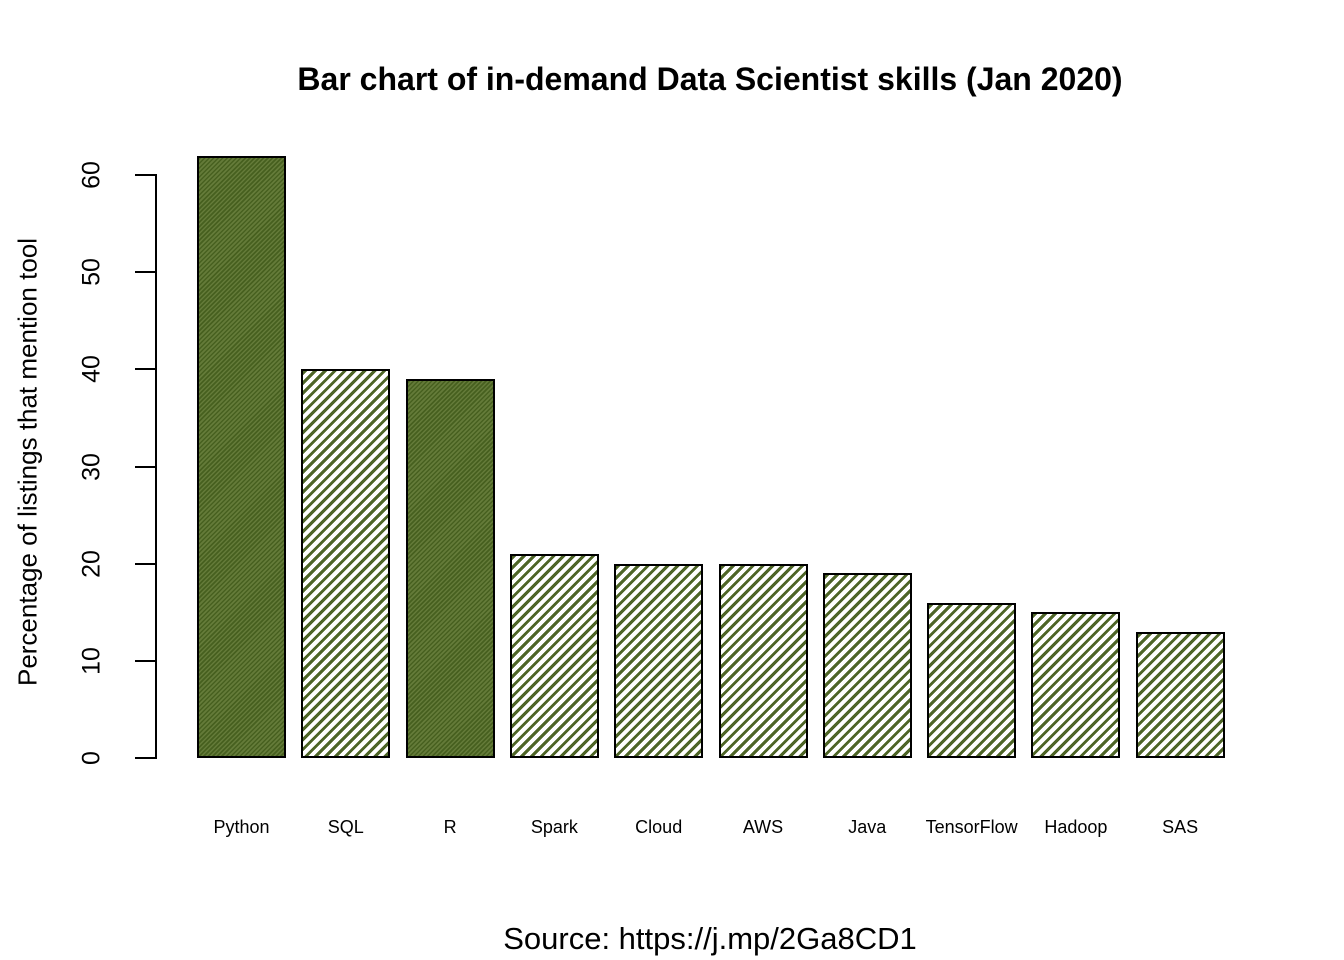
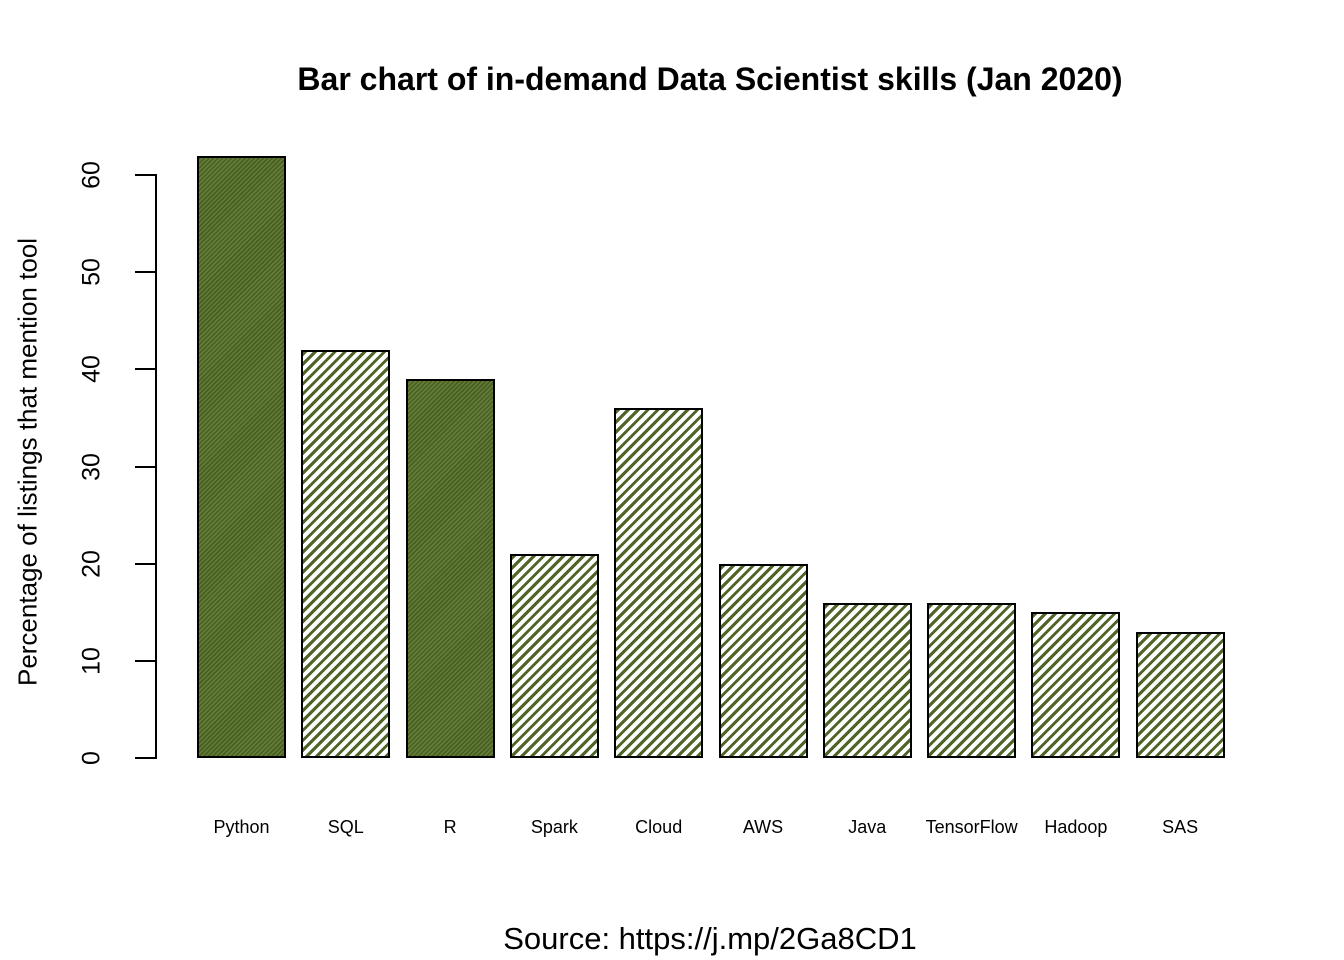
SQL: 40 -> 42
Cloud: 20 -> 36
Java: 19 -> 16
